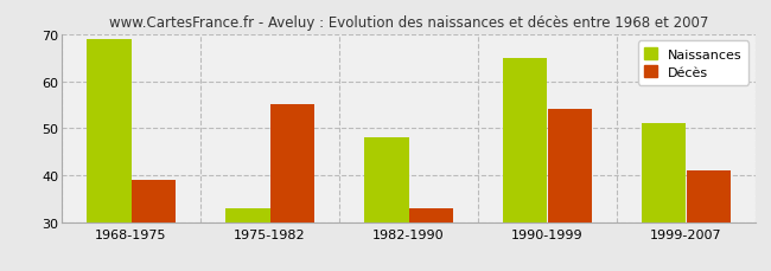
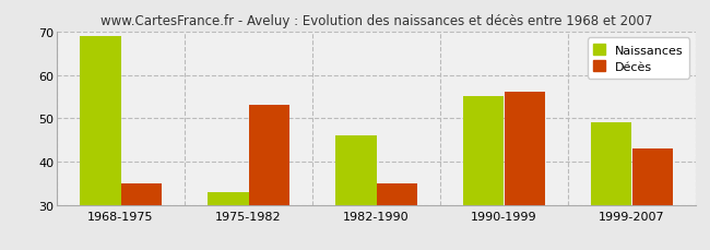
Décès/1968-1975: 39 -> 35
Décès/1975-1982: 55 -> 53
Naissances/1982-1990: 48 -> 46
Décès/1982-1990: 33 -> 35
Naissances/1990-1999: 65 -> 55
Décès/1990-1999: 54 -> 56
Naissances/1999-2007: 51 -> 49
Décès/1999-2007: 41 -> 43
